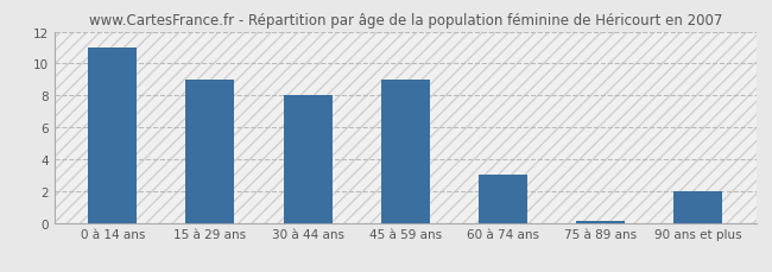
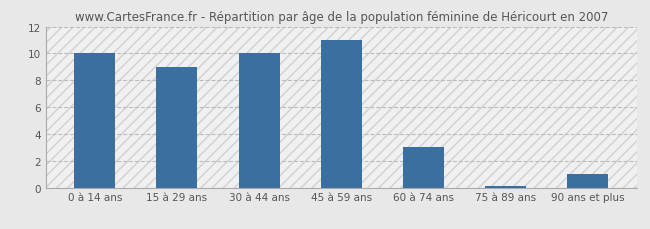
0 à 14 ans: 11.0 -> 10.0
30 à 44 ans: 8.0 -> 10.0
45 à 59 ans: 9.0 -> 11.0
90 ans et plus: 2.0 -> 1.0
